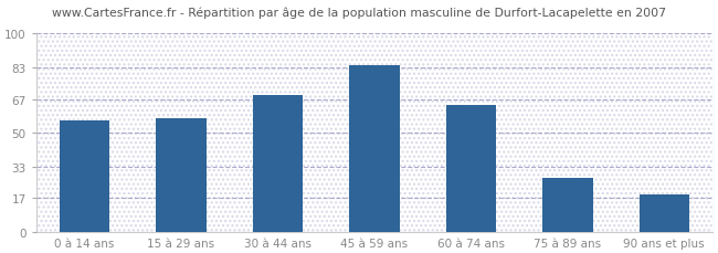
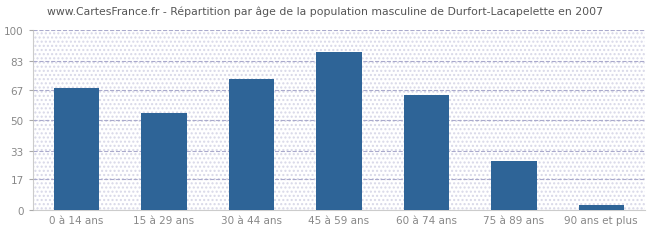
0 à 14 ans: 56 -> 68
15 à 29 ans: 57 -> 54
30 à 44 ans: 69 -> 73
45 à 59 ans: 84 -> 88
90 ans et plus: 19 -> 3
